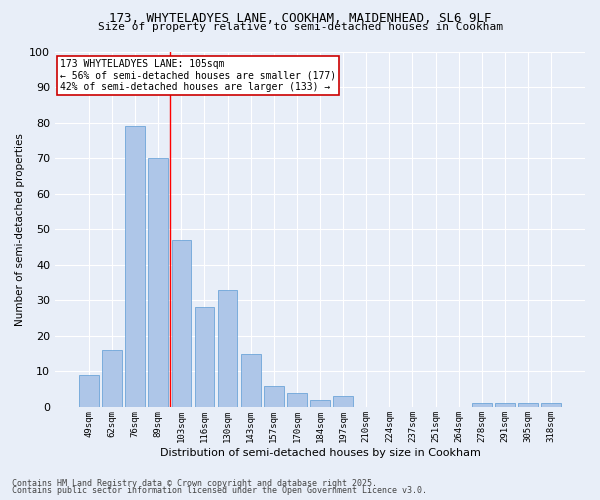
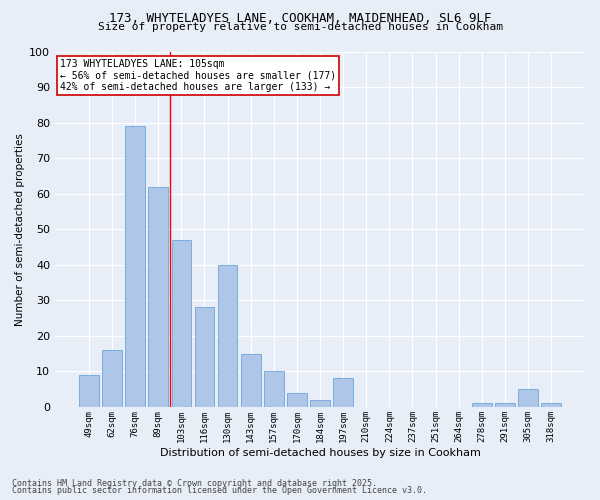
89sqm: 70 -> 62
130sqm: 33 -> 40
157sqm: 6 -> 10
197sqm: 3 -> 8
305sqm: 1 -> 5
